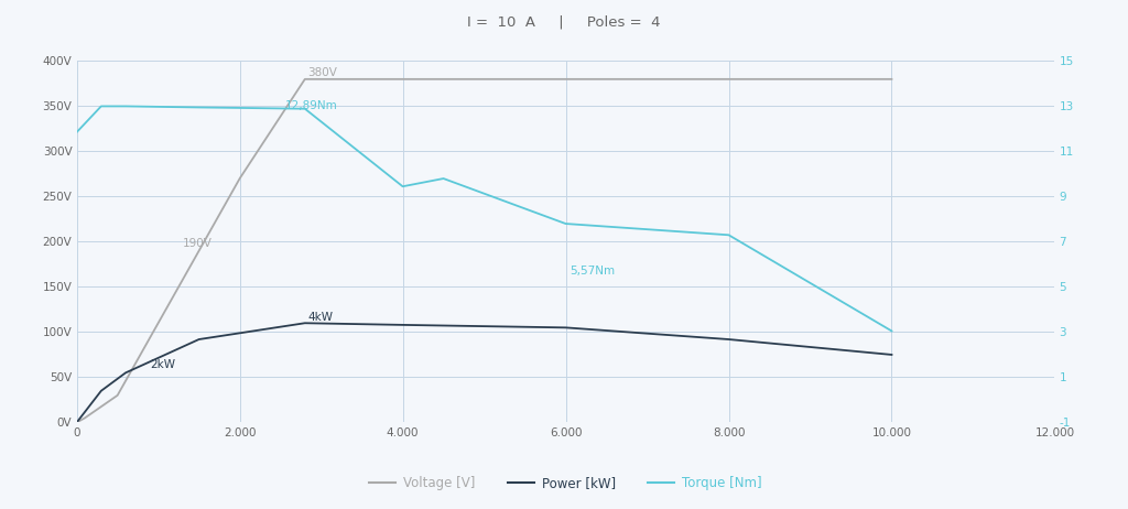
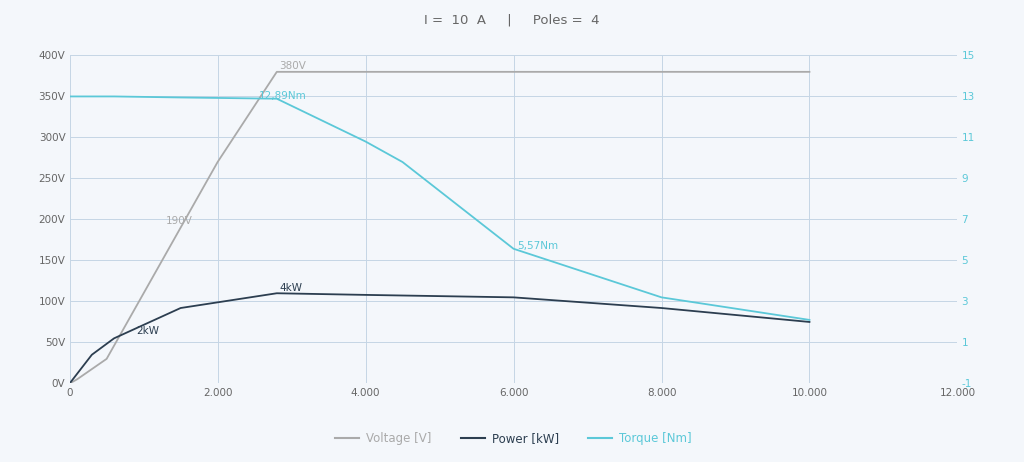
Torque [Nm]/0: 11.85 -> 13.00
Torque [Nm]/4.000: 9.45 -> 10.80
Torque [Nm]/6.000: 7.80 -> 5.57
Torque [Nm]/8.000: 7.30 -> 3.20
Torque [Nm]/10.000: 3.05 -> 2.10
